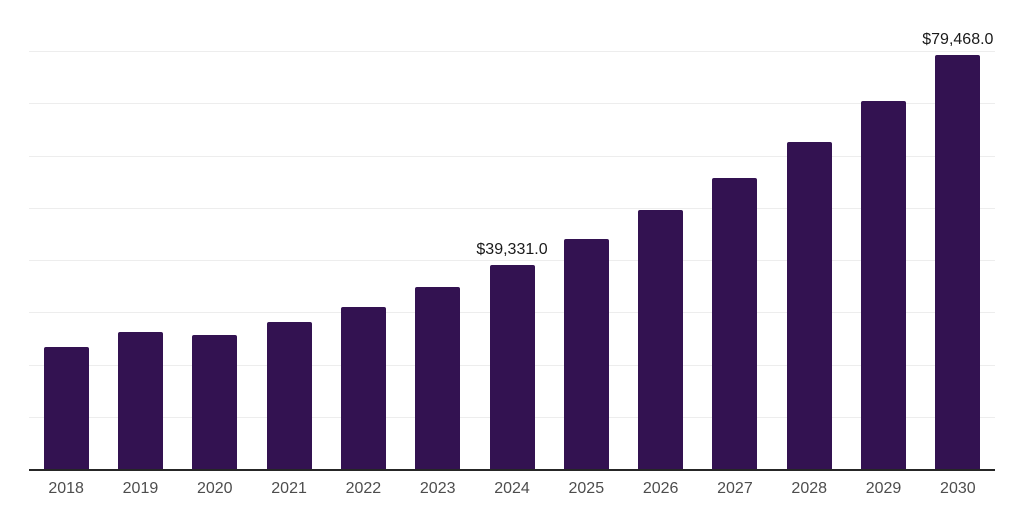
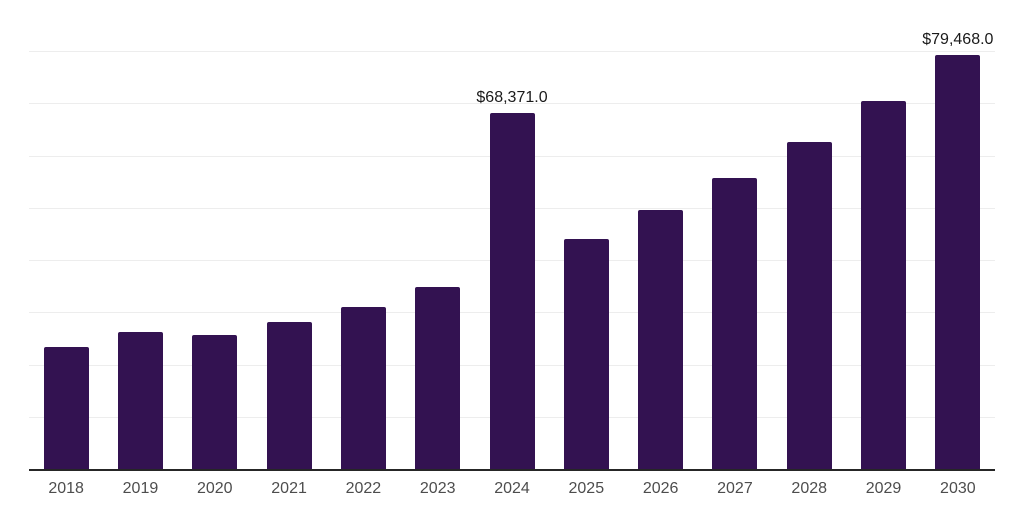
2024: $39,331.0 -> $68,371.0
